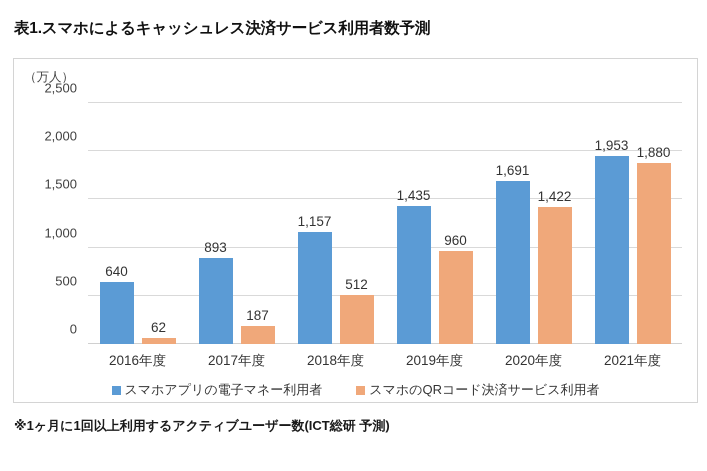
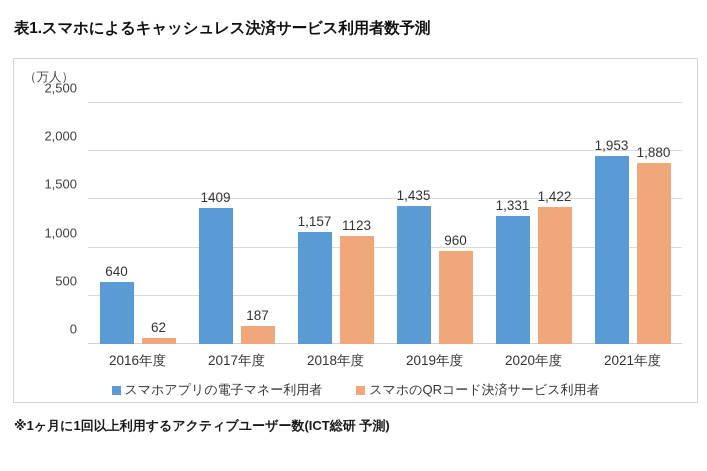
スマホアプリの電子マネー利用者/2017年度: 893 -> 1409
スマホのQRコード決済サービス利用者/2018年度: 512 -> 1123
スマホアプリの電子マネー利用者/2020年度: 1,691 -> 1,331
